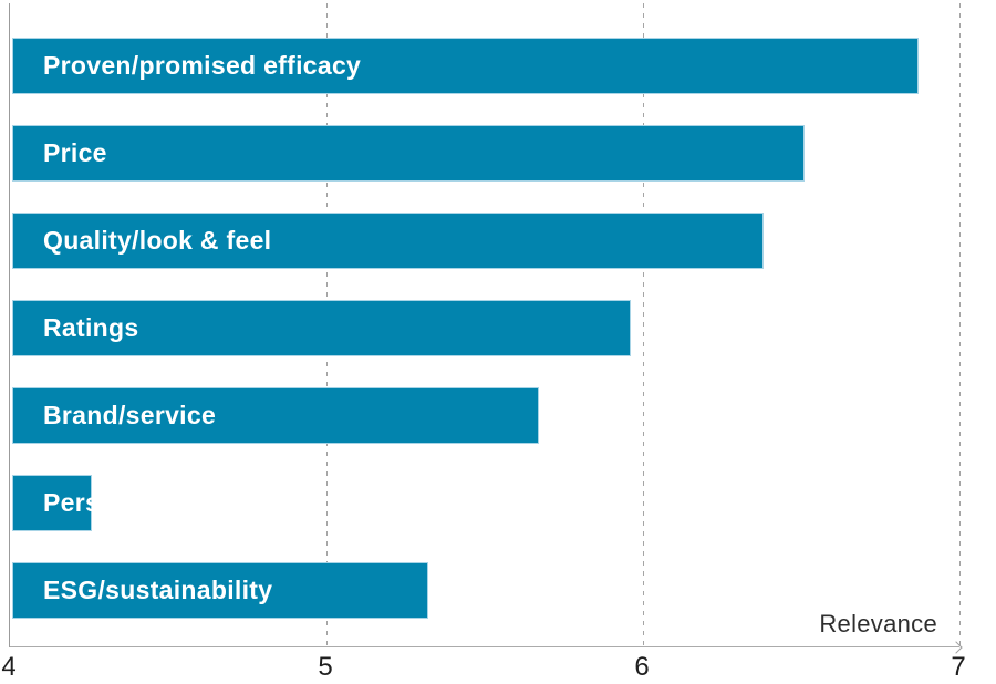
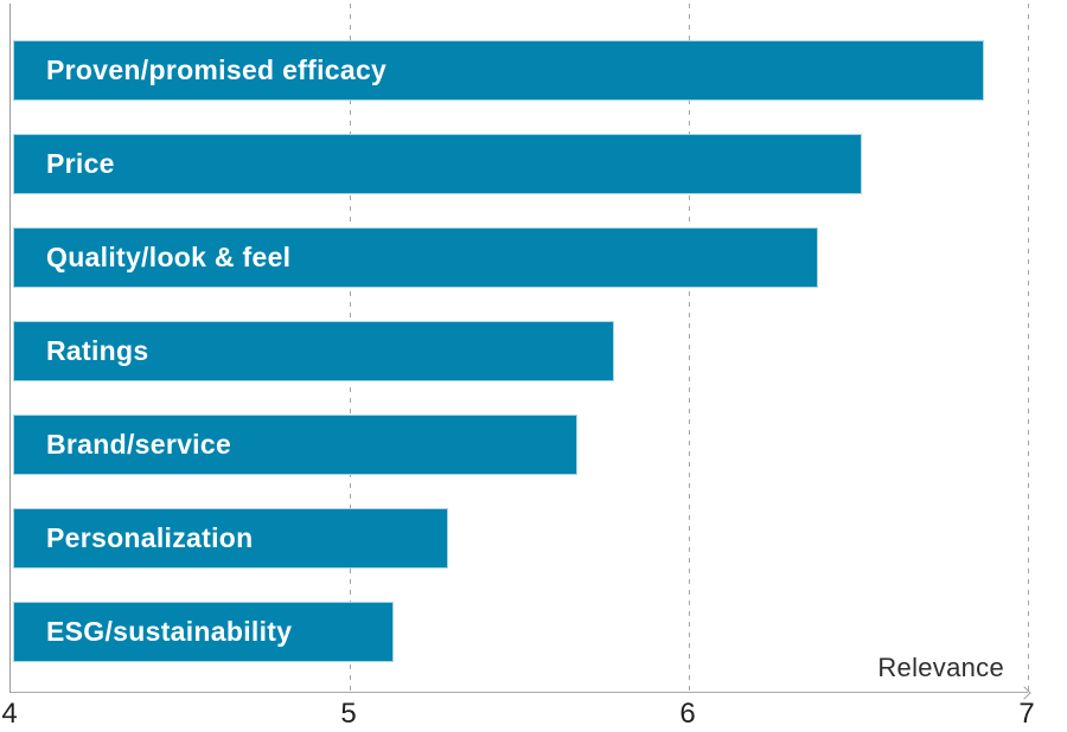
Ratings: 5.96 -> 5.78
Personalization: 4.26 -> 5.29
ESG/sustainability: 5.32 -> 5.13
